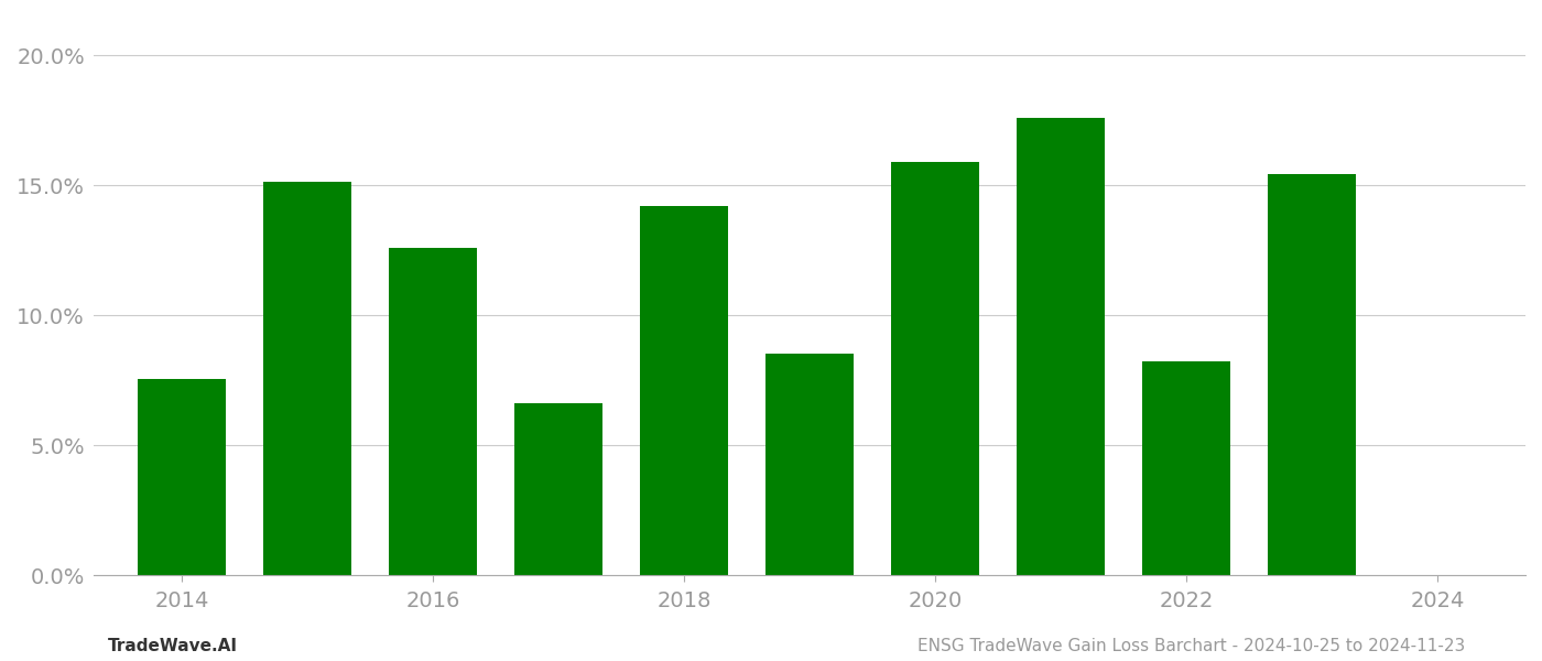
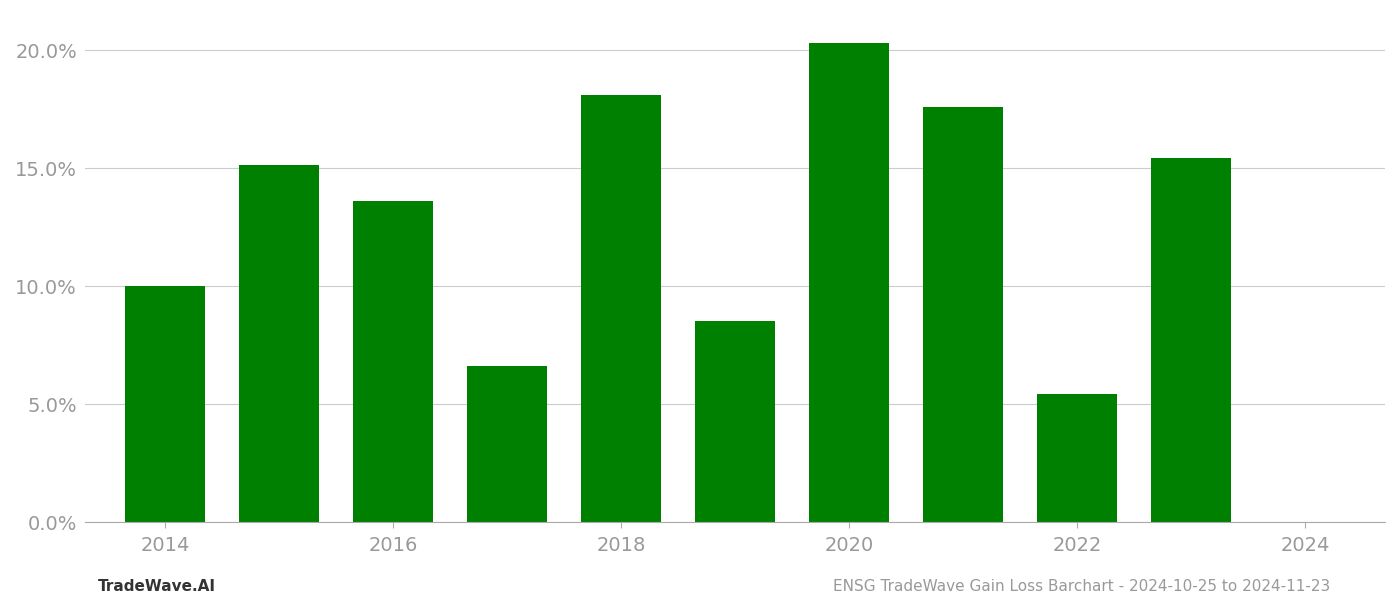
2014: 7.55% -> 10.02%
2016: 12.60% -> 13.62%
2018: 14.20% -> 18.12%
2020: 15.90% -> 20.30%
2022: 8.25% -> 5.42%
